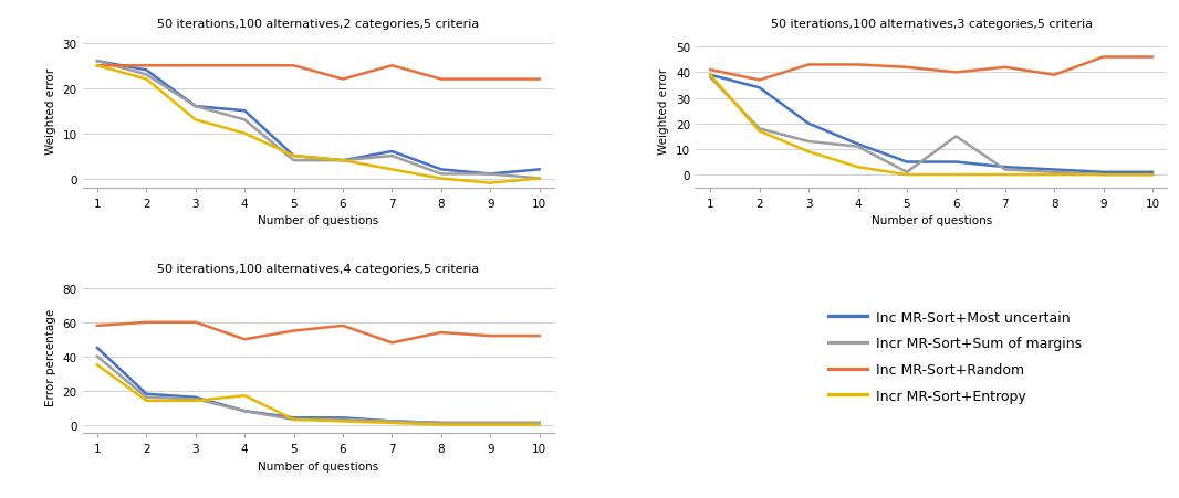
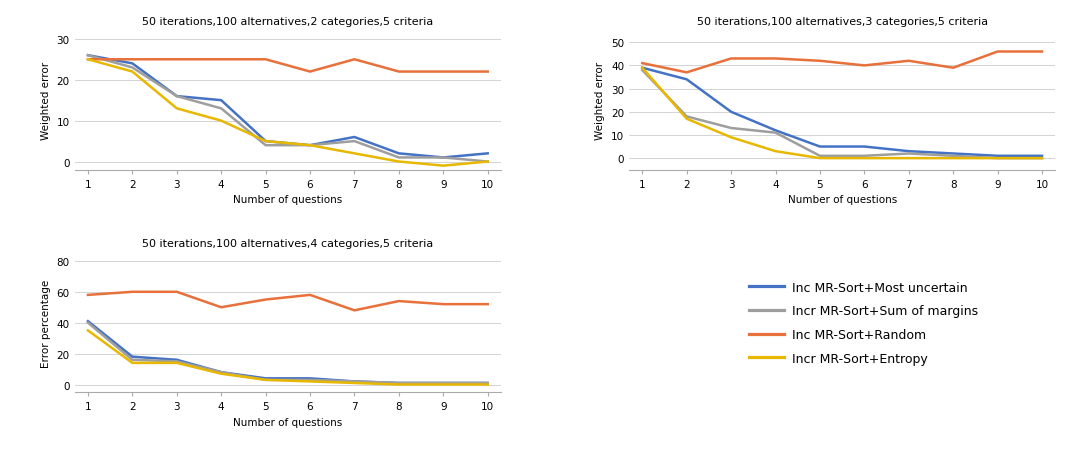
50 iterations,100 alternatives,3 categories,5 criteria/Incr MR-Sort+Sum of margins/6: 15 -> 1
50 iterations,100 alternatives,4 categories,5 criteria/Inc MR-Sort+Most uncertain/1: 45 -> 41
50 iterations,100 alternatives,4 categories,5 criteria/Incr MR-Sort+Entropy/4: 17 -> 7
